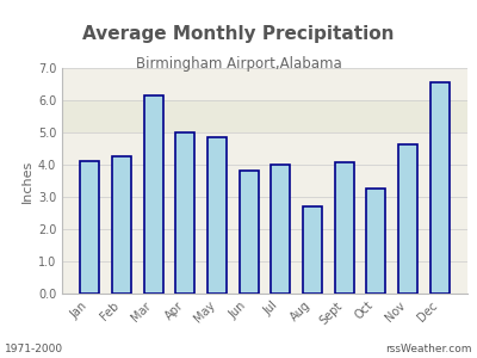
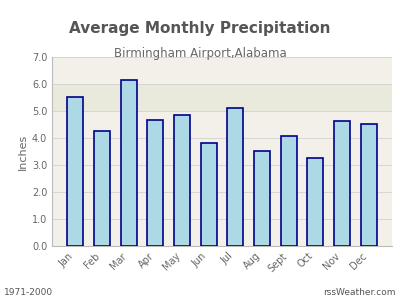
Jan: 4.10 -> 5.50
Apr: 5.00 -> 4.65
Jul: 4.00 -> 5.12
Aug: 2.70 -> 3.52
Dec: 6.55 -> 4.50
